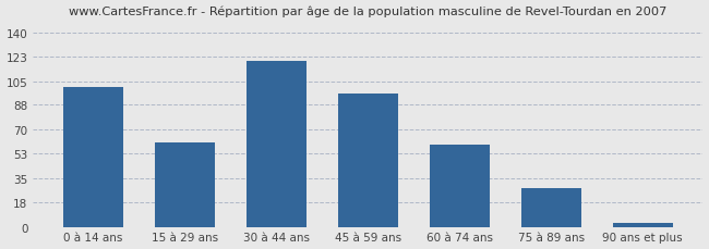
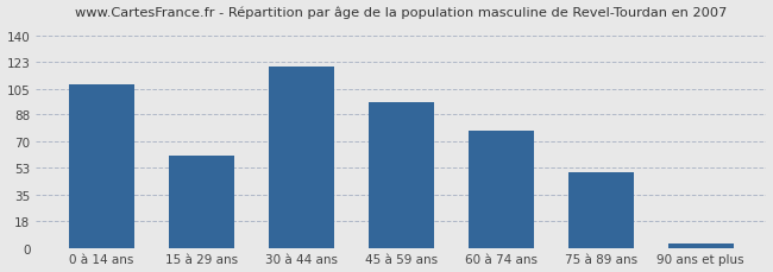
0 à 14 ans: 101 -> 108
60 à 74 ans: 59 -> 77
75 à 89 ans: 28 -> 50
